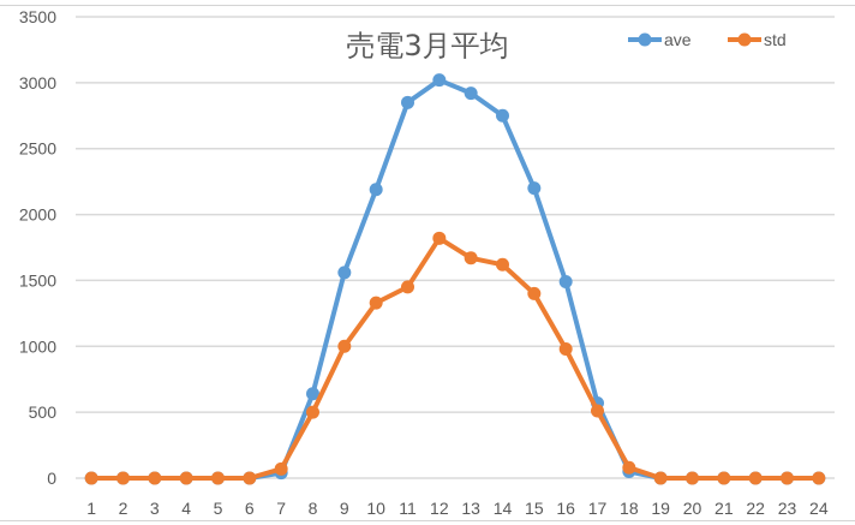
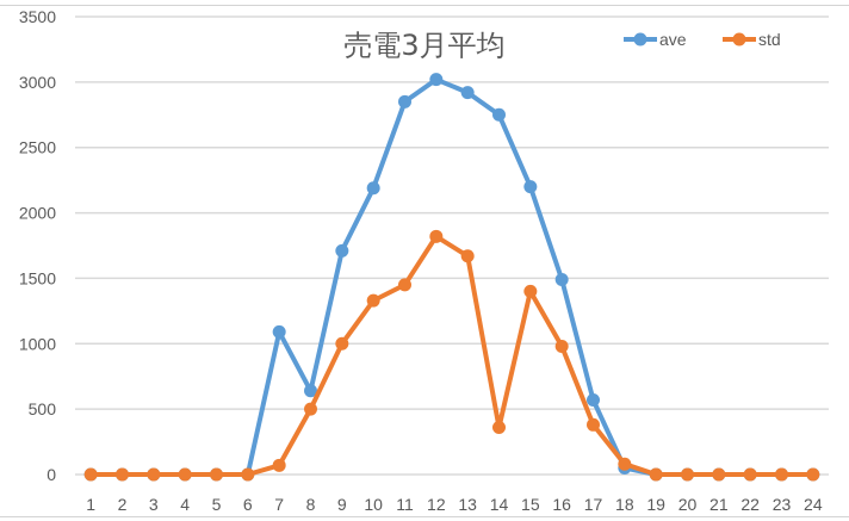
ave/7: 40 -> 1090
ave/9: 1560 -> 1710
std/14: 1620 -> 360
std/17: 510 -> 380
